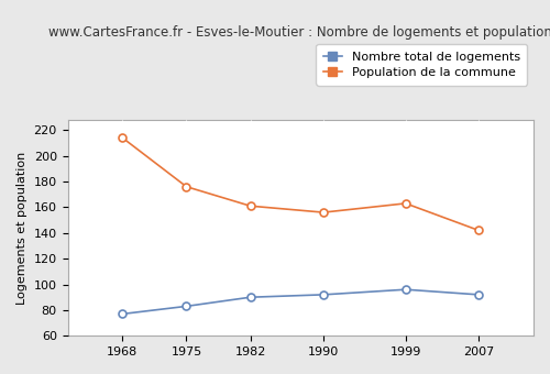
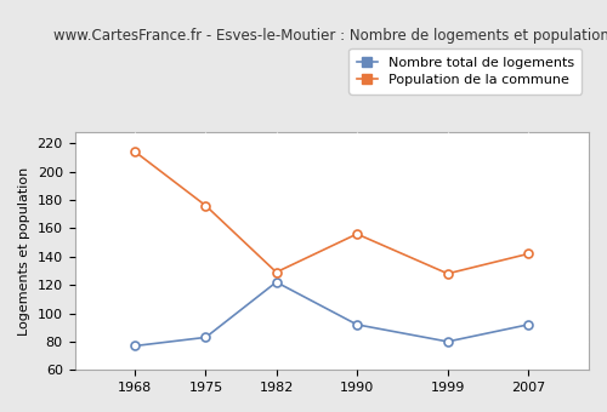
Nombre total de logements/1982: 90 -> 122
Population de la commune/1982: 161 -> 129
Nombre total de logements/1999: 96 -> 80
Population de la commune/1999: 163 -> 128
